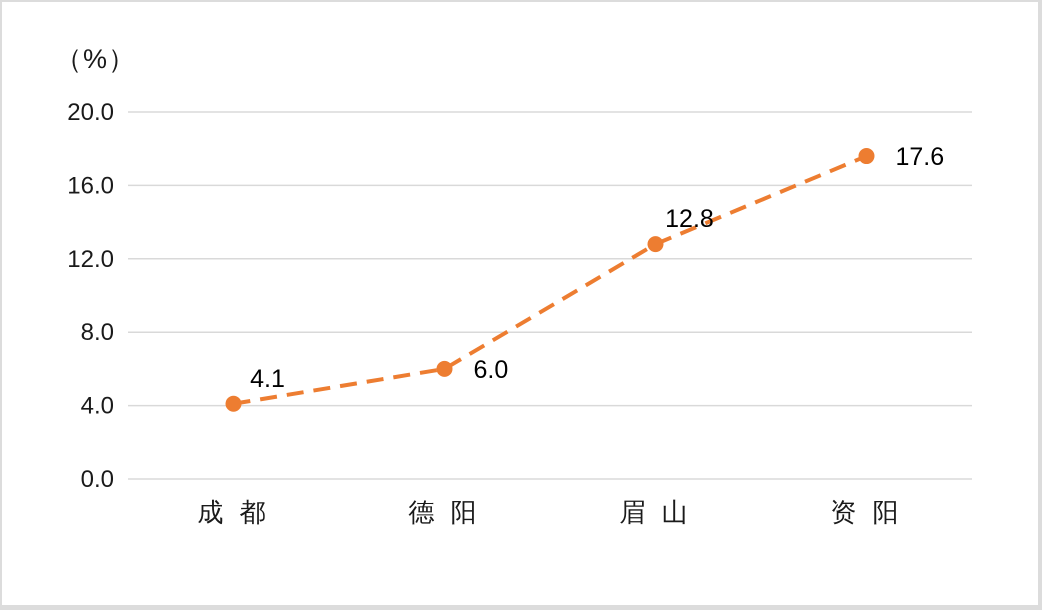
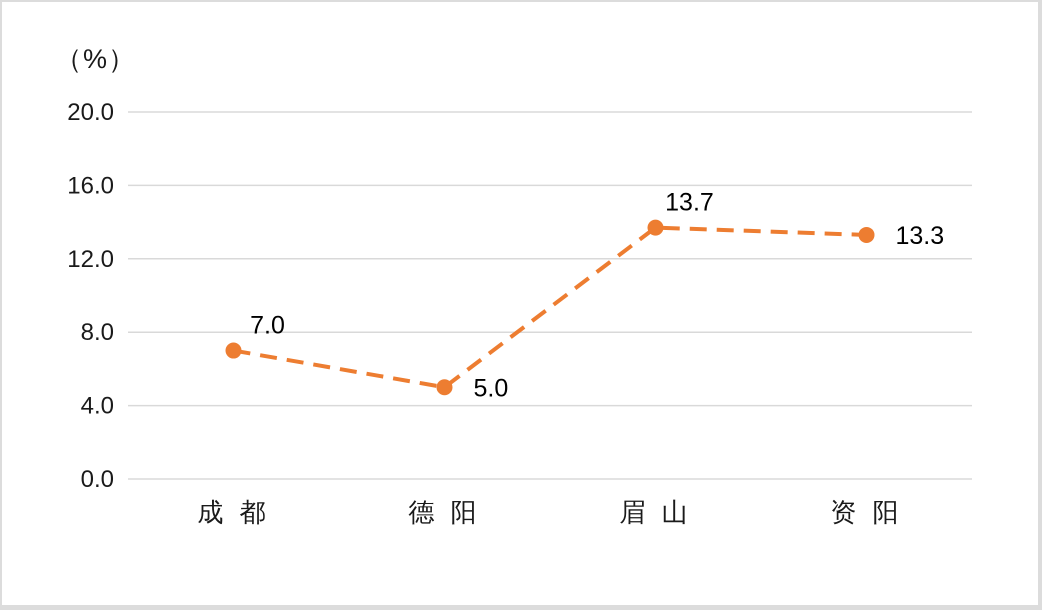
成 都: 4.1 -> 7.0
德 阳: 6.0 -> 5.0
眉 山: 12.8 -> 13.7
资 阳: 17.6 -> 13.3
